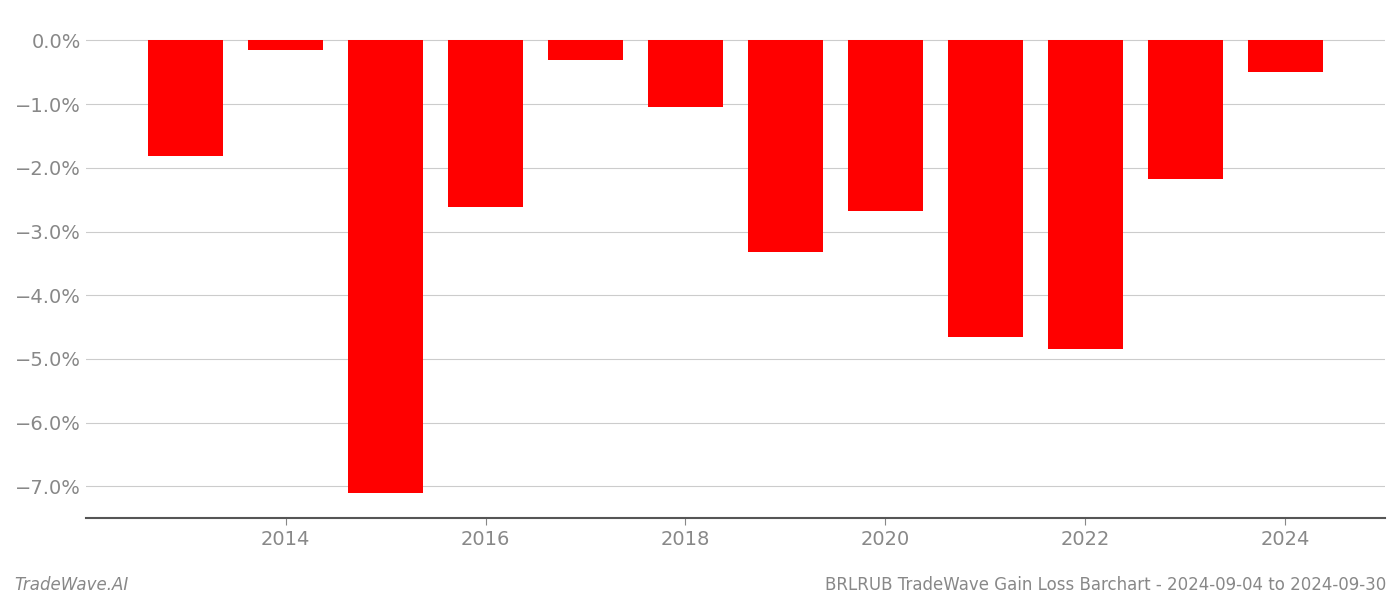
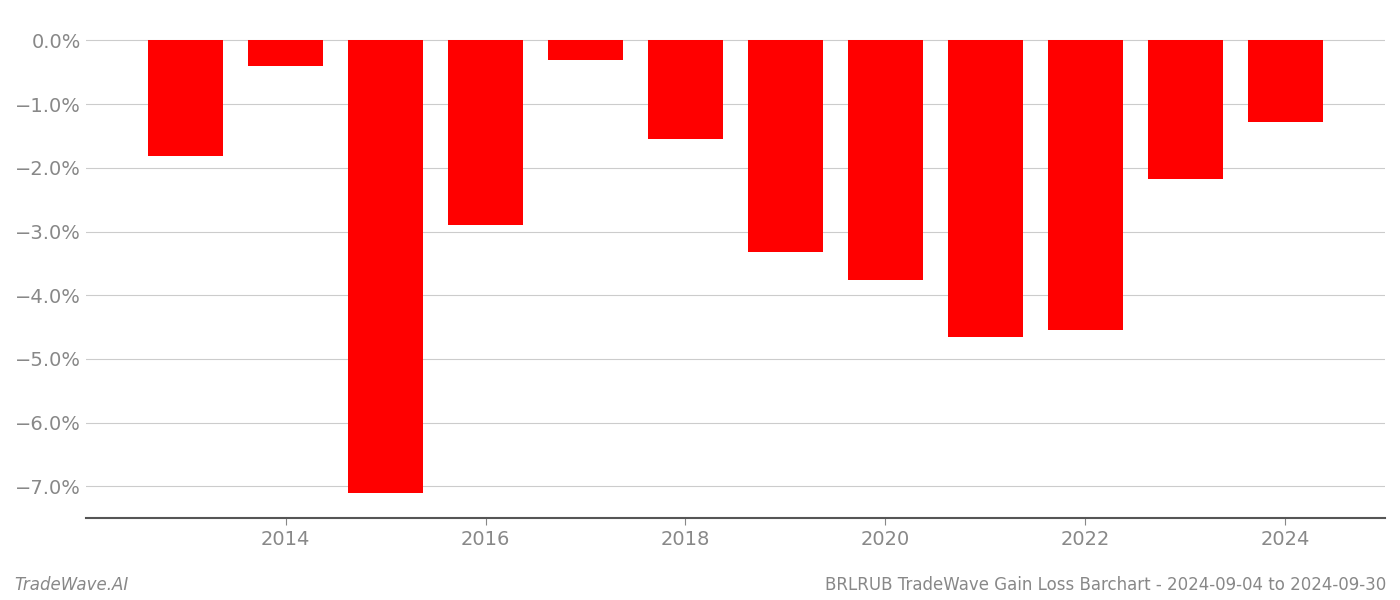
2014: -0.15% -> -0.40%
2016: -2.62% -> -2.90%
2018: -1.05% -> -1.54%
2020: -2.68% -> -3.76%
2022: -4.85% -> -4.54%
2024: -0.50% -> -1.28%
